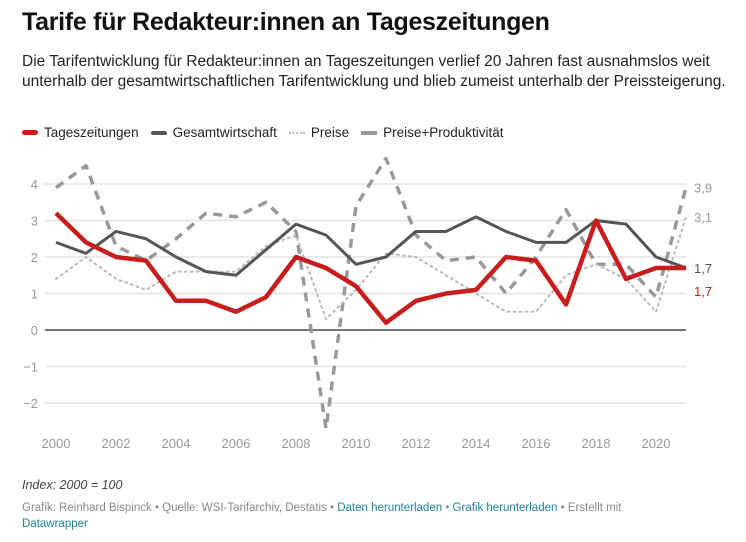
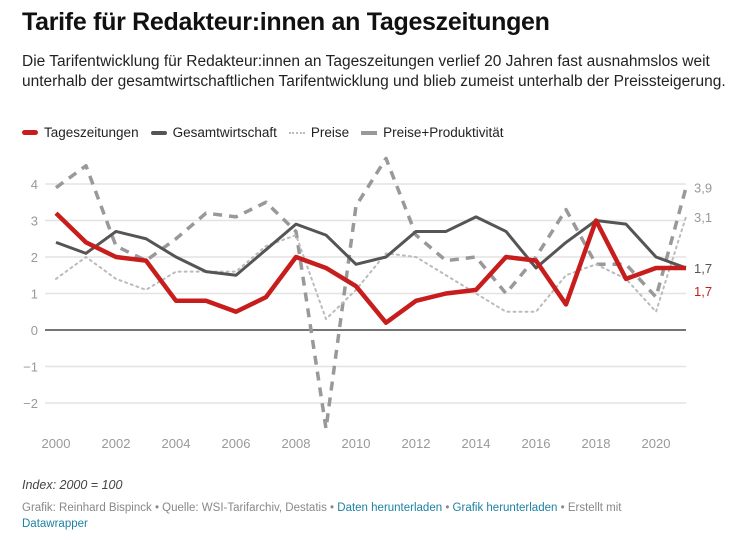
Gesamtwirtschaft/2016: 2.4 -> 1.7
